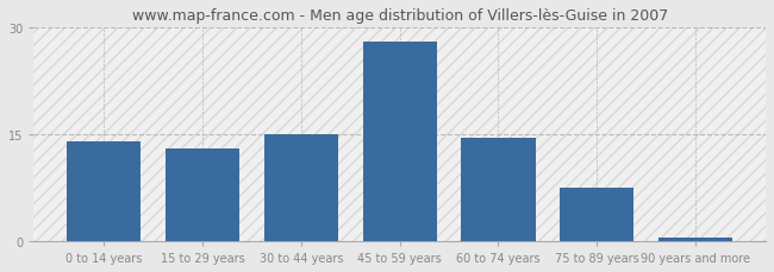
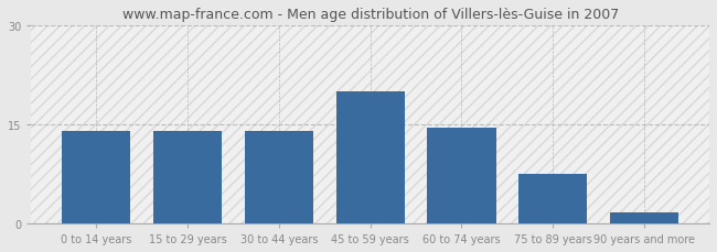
15 to 29 years: 13.0 -> 14.0
30 to 44 years: 15.0 -> 14.0
45 to 59 years: 28.0 -> 20.0
90 years and more: 0.5 -> 1.6
